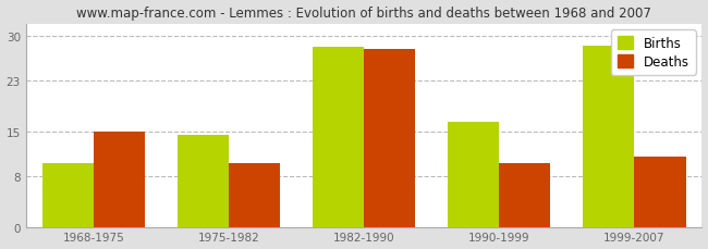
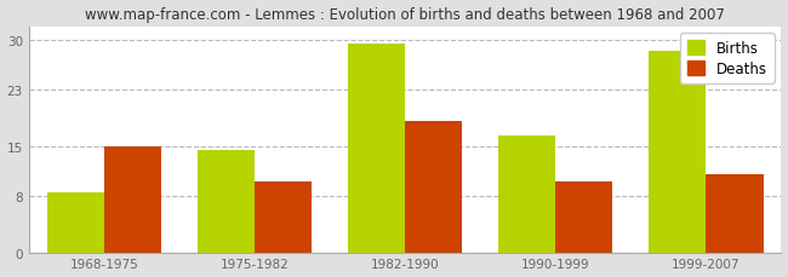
Births/1968-1975: 10.0 -> 8.5
Births/1982-1990: 28.4 -> 29.5
Deaths/1982-1990: 28.0 -> 18.5
